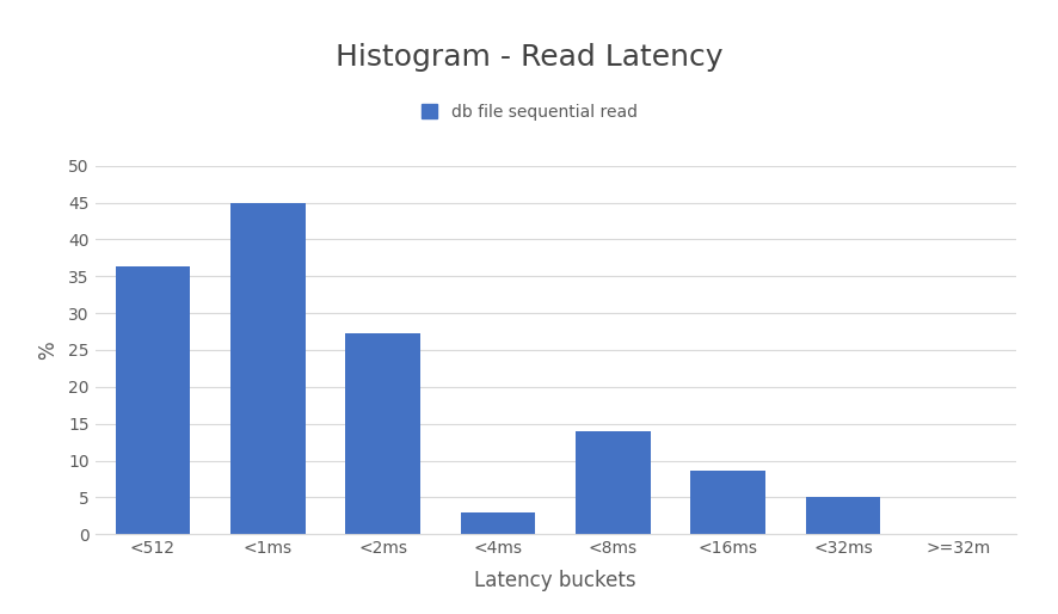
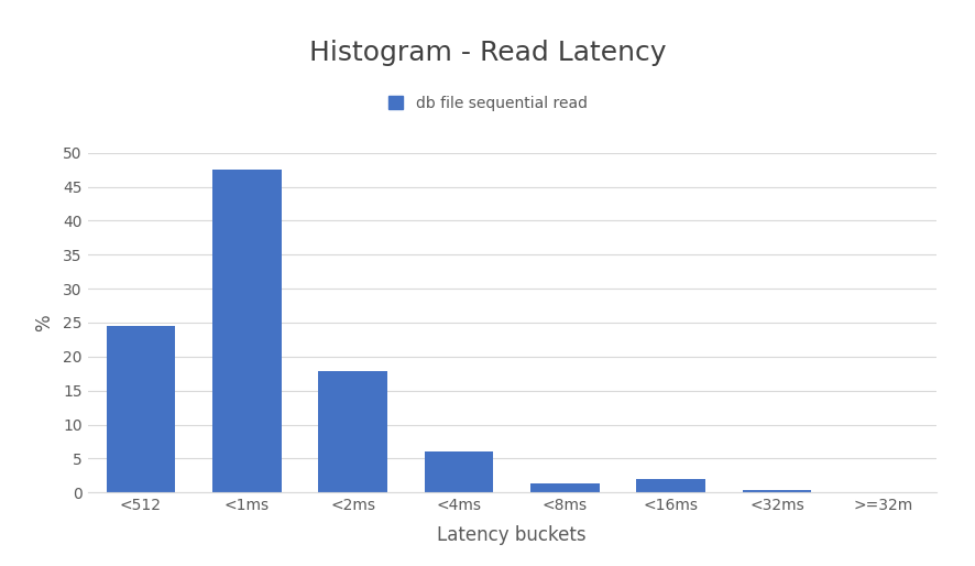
<512: 36.4 -> 24.5
<1ms: 45.0 -> 47.5
<2ms: 27.2 -> 17.8
<4ms: 3.0 -> 6.1
<8ms: 14.0 -> 1.3
<16ms: 8.6 -> 2.0
<32ms: 5.0 -> 0.4
